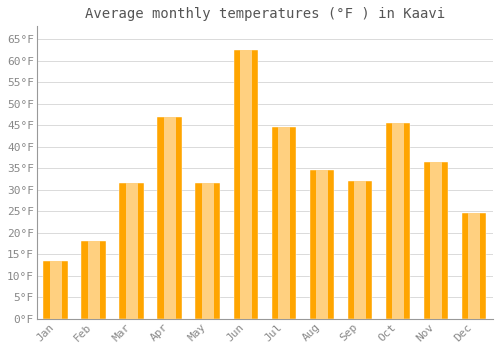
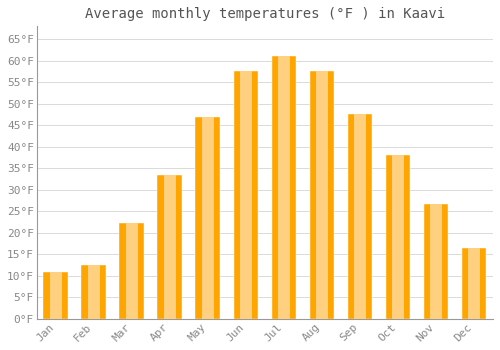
Jan: 13.5°F -> 10.8°F
Feb: 18.0°F -> 12.5°F
Mar: 31.5°F -> 22.2°F
Apr: 47.0°F -> 33.5°F
May: 31.5°F -> 47.0°F
Jun: 62.5°F -> 57.5°F
Jul: 44.5°F -> 61.2°F
Aug: 34.5°F -> 57.5°F
Sep: 32.0°F -> 47.7°F
Oct: 45.5°F -> 38.0°F
Nov: 36.5°F -> 26.8°F
Dec: 24.5°F -> 16.5°F
